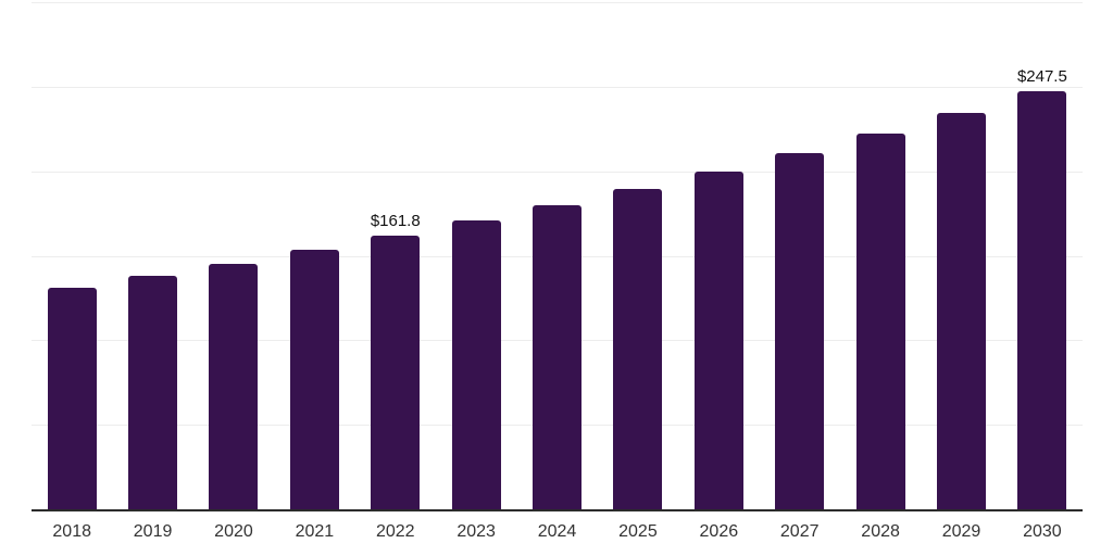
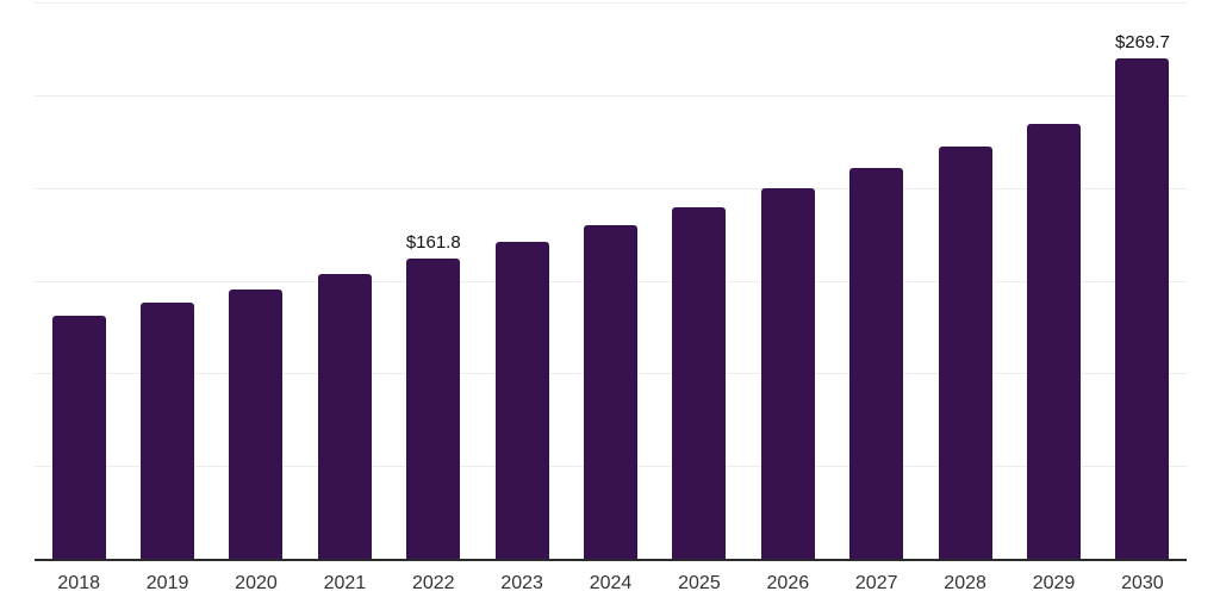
2030: $247.5 -> $269.7
